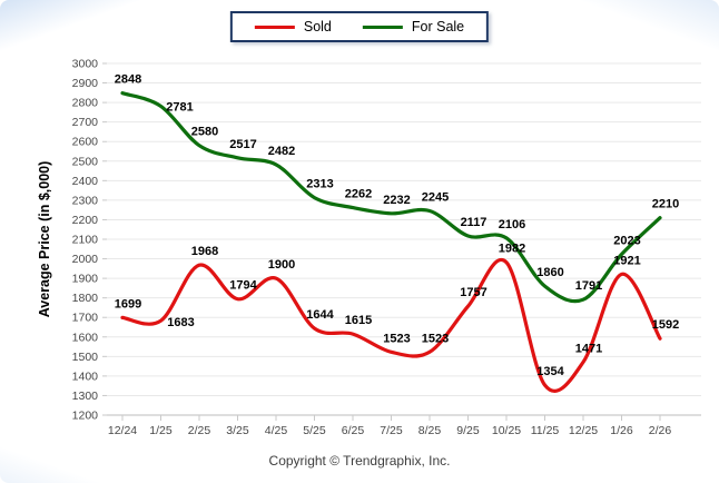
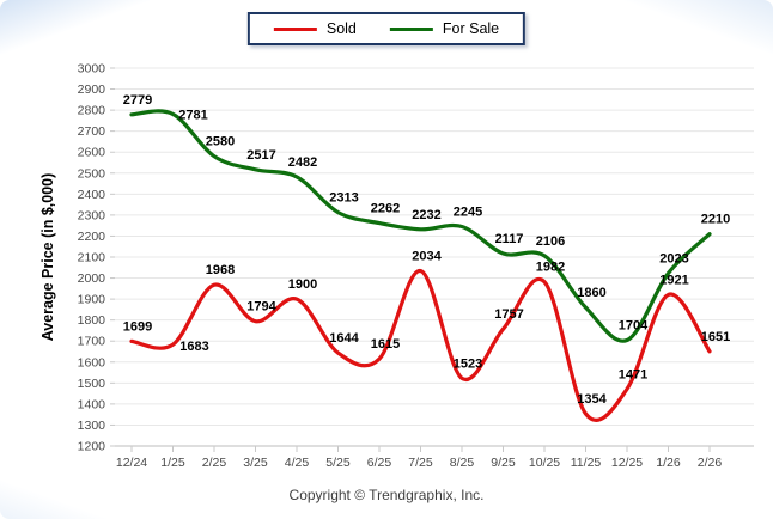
For Sale/12/24: 2848 -> 2779
Sold/7/25: 1523 -> 2034
For Sale/12/25: 1791 -> 1704
Sold/2/26: 1592 -> 1651
